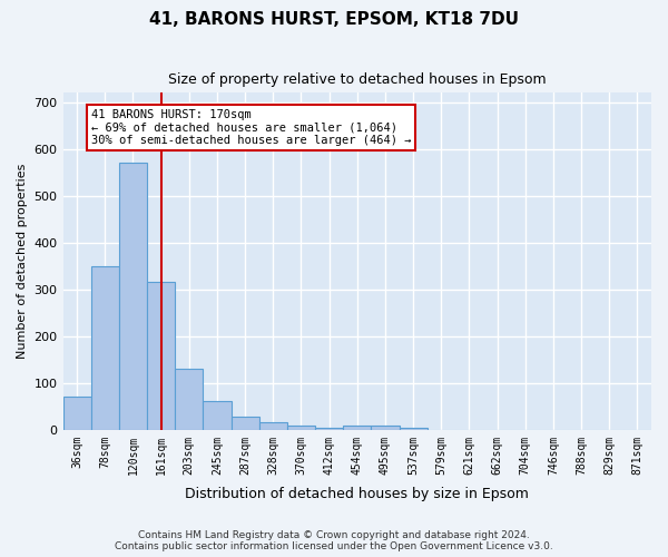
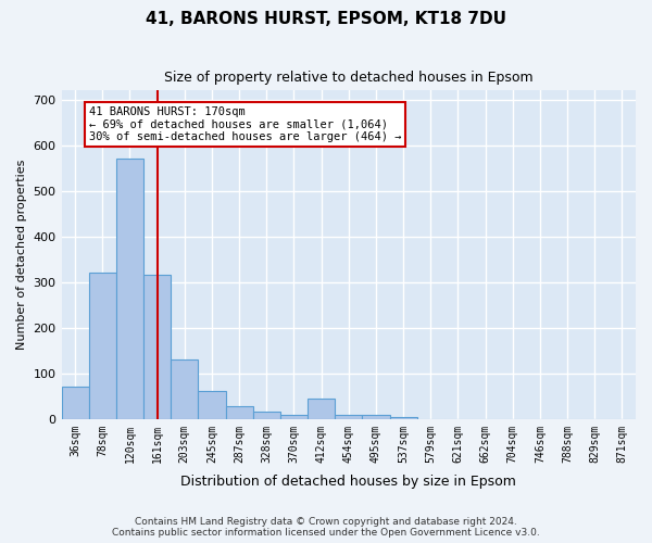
78sqm: 350 -> 320
412sqm: 5 -> 45
